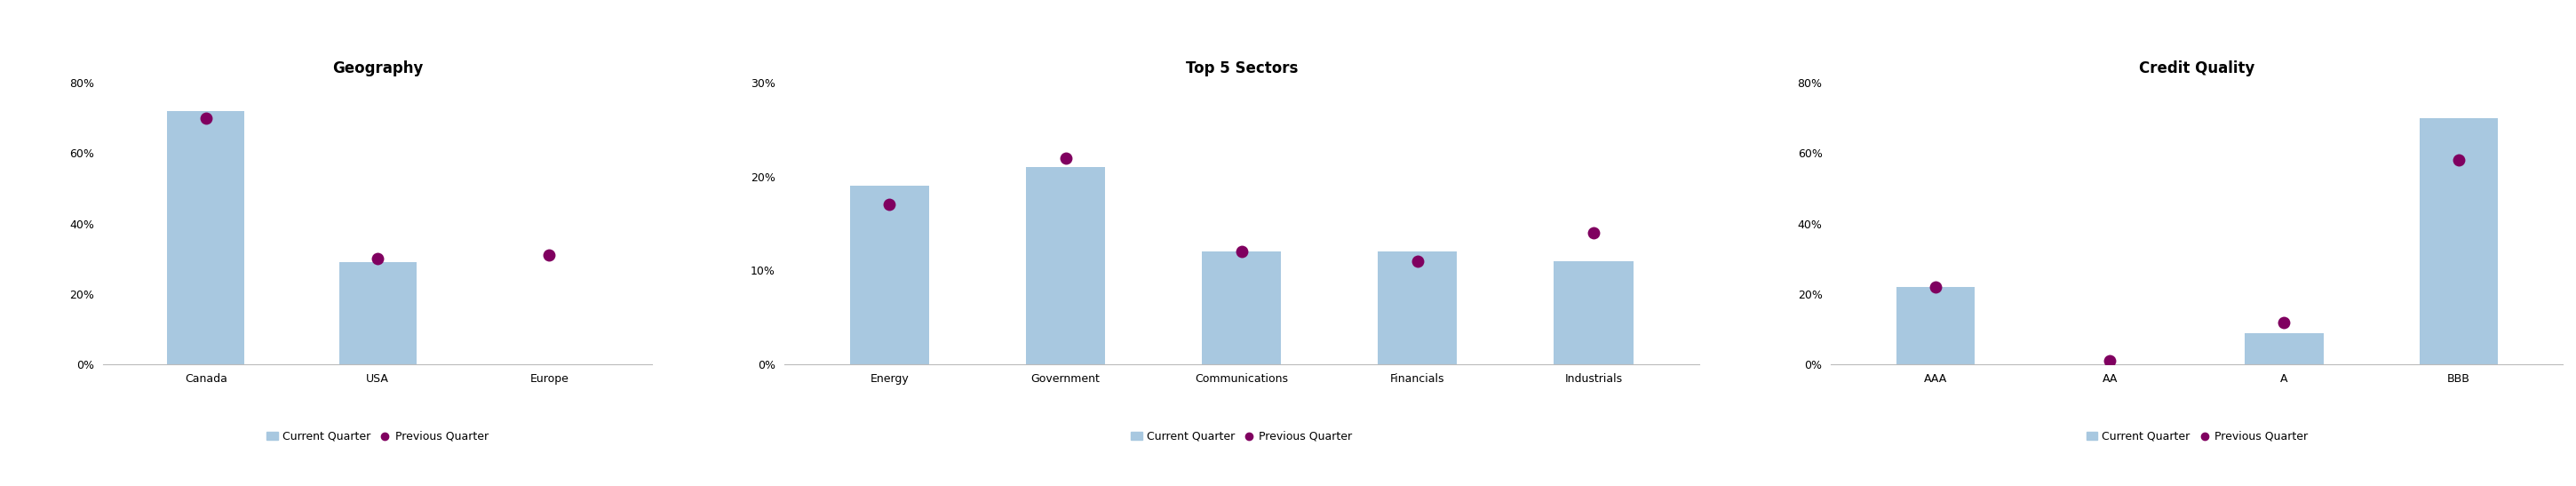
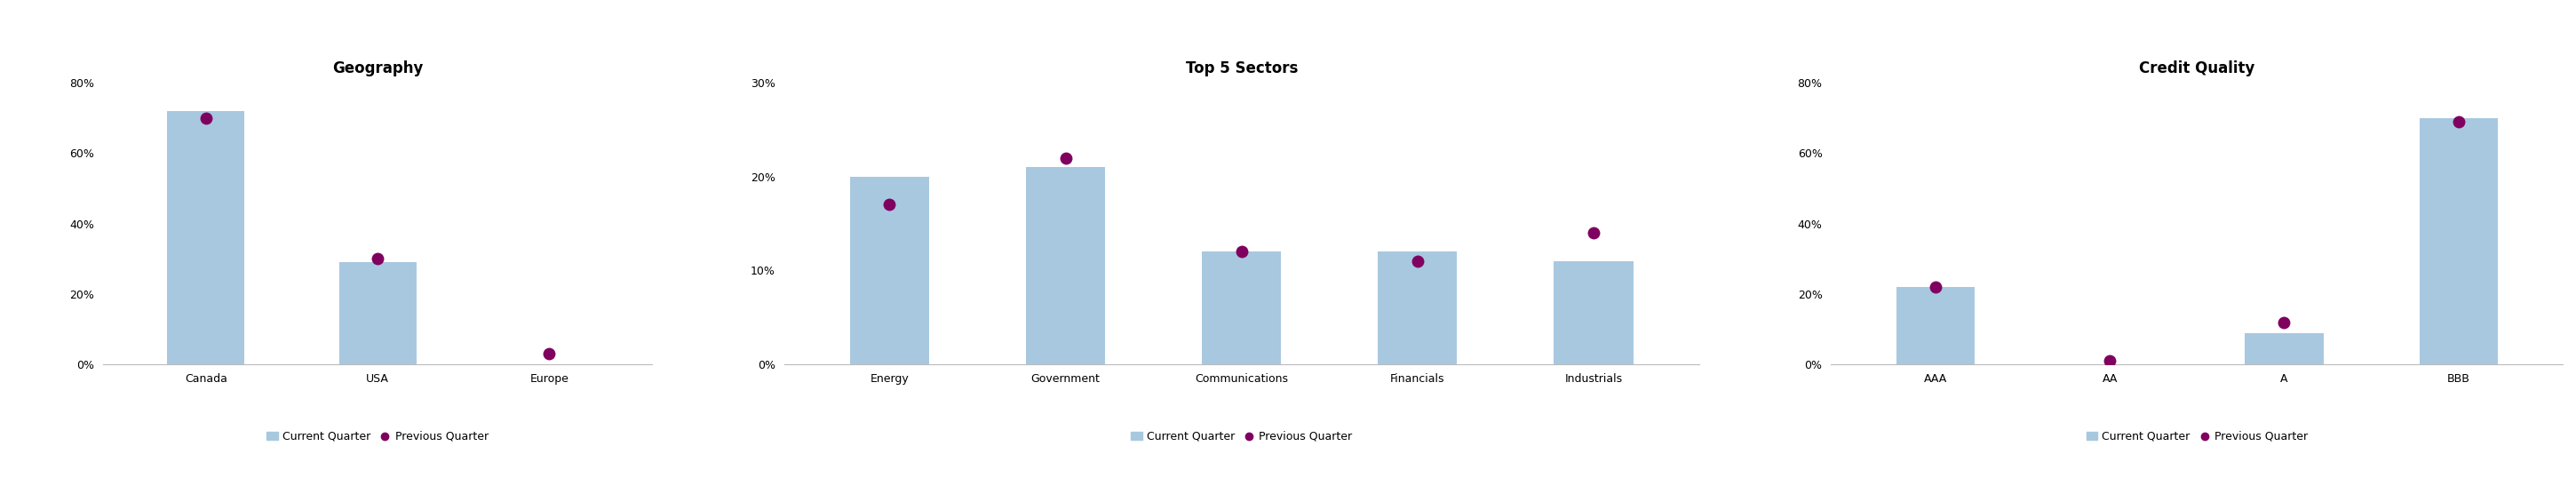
Geography/Previous Quarter/Europe: 31% -> 3%
Top 5 Sectors/Current Quarter/Energy: 19% -> 20%
Credit Quality/Previous Quarter/BBB: 58% -> 69%
